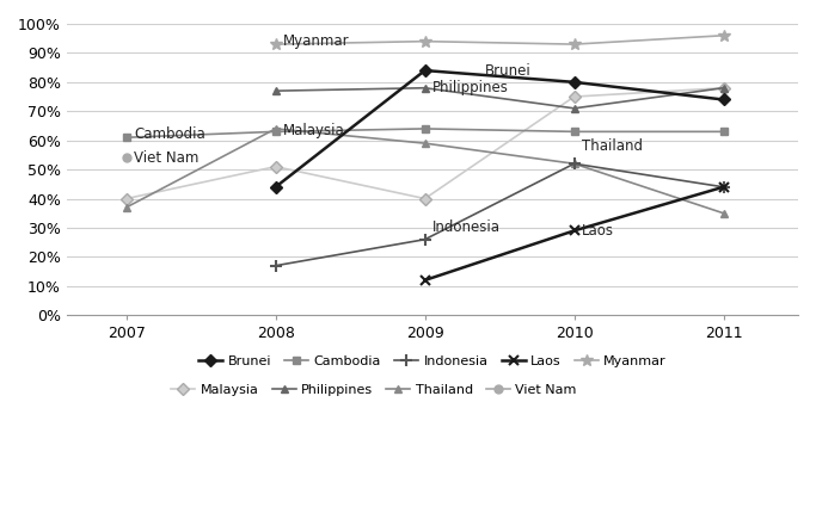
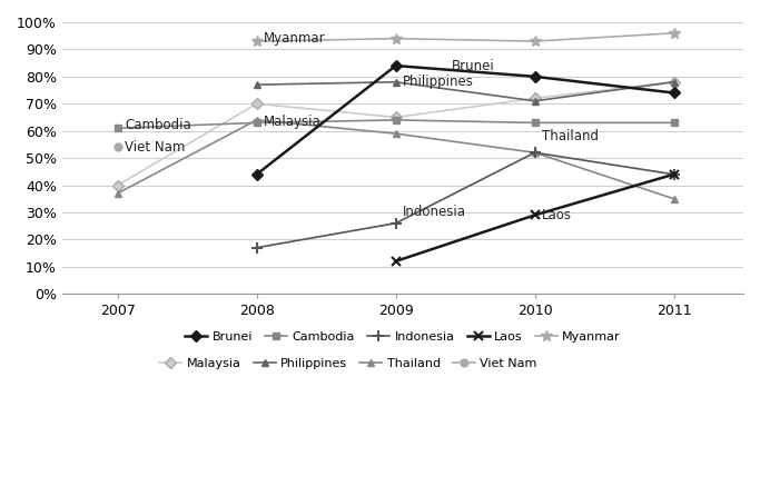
Malaysia/2008: 51% -> 70%
Malaysia/2009: 40% -> 65%
Malaysia/2010: 75% -> 72%
